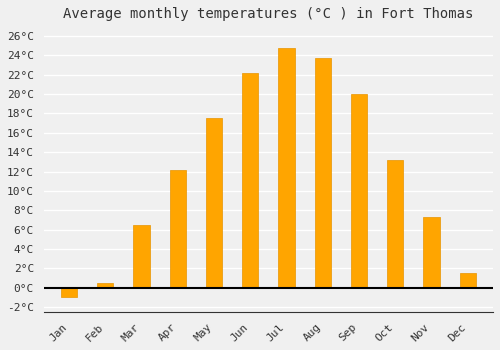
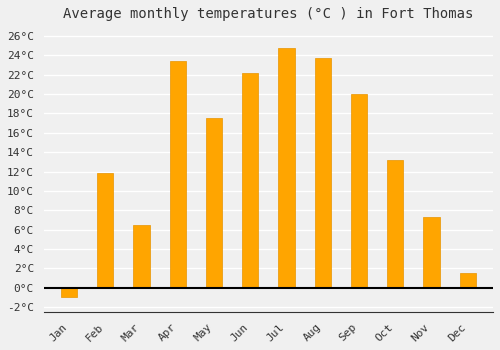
Feb: 0.5°C -> 11.8°C
Apr: 12.2°C -> 23.4°C
